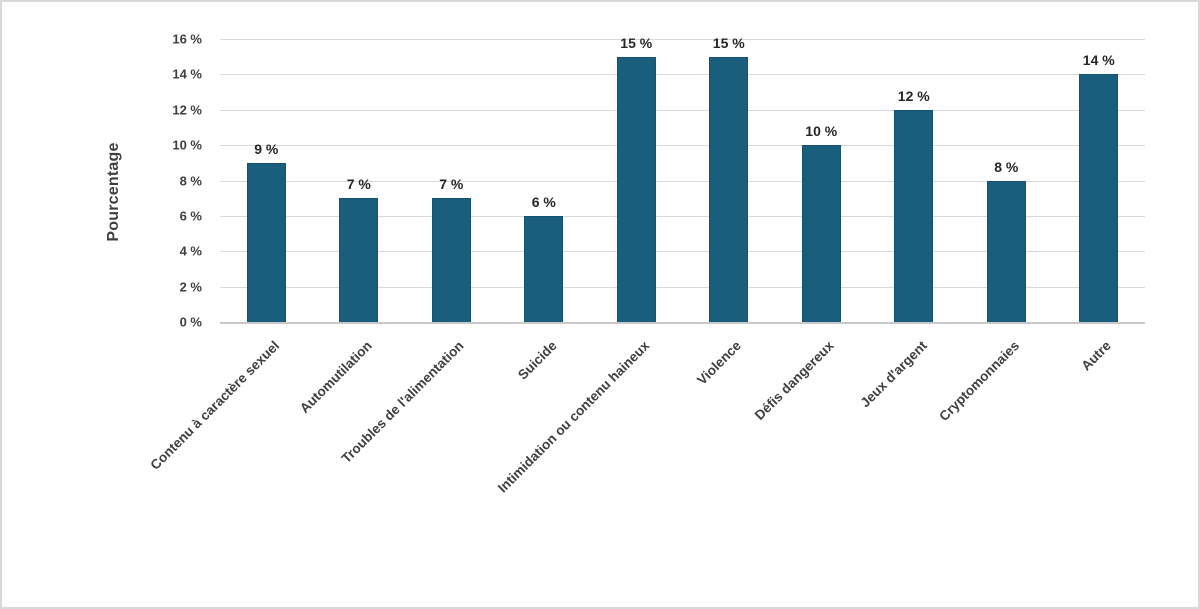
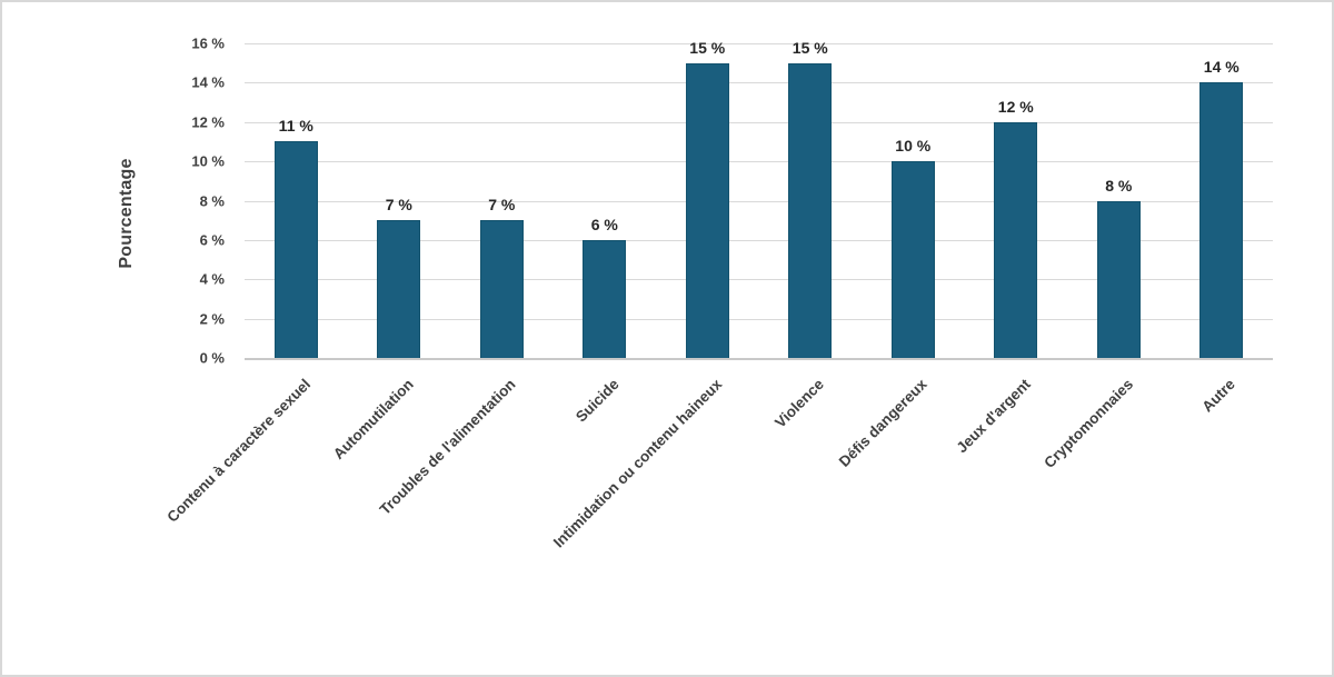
Contenu à caractère sexuel: 9 -> 11
